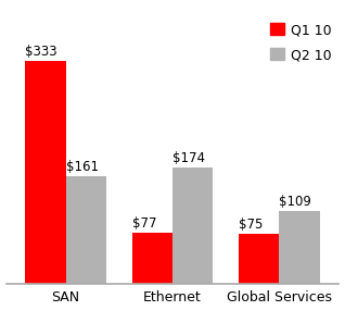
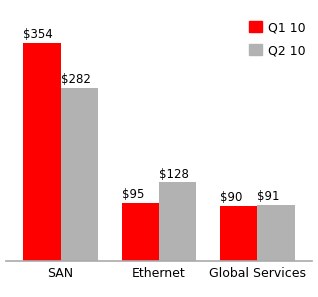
Q1 10/SAN: $333 -> $354
Q2 10/SAN: $161 -> $282
Q1 10/Ethernet: $77 -> $95
Q2 10/Ethernet: $174 -> $128
Q1 10/Global Services: $75 -> $90
Q2 10/Global Services: $109 -> $91
